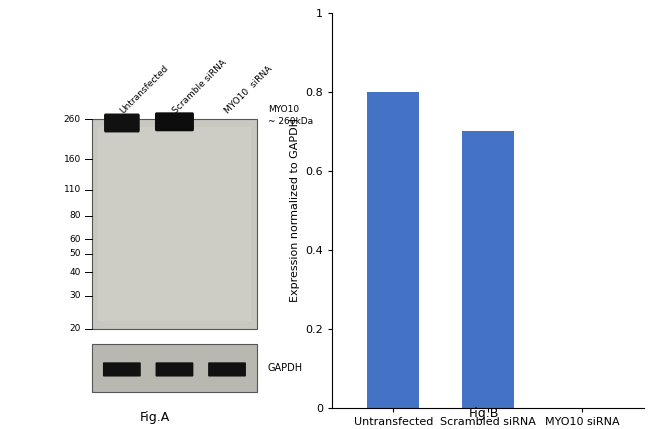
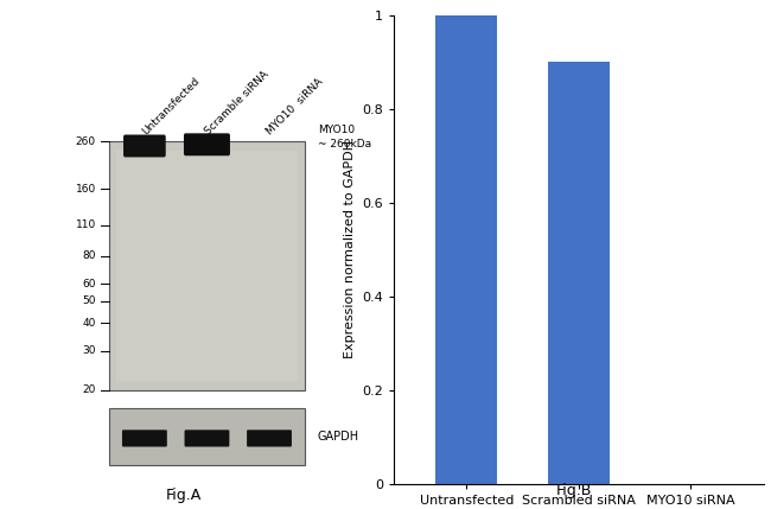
Untransfected: 0.8 -> 1.0
Scrambled siRNA: 0.7 -> 0.9
